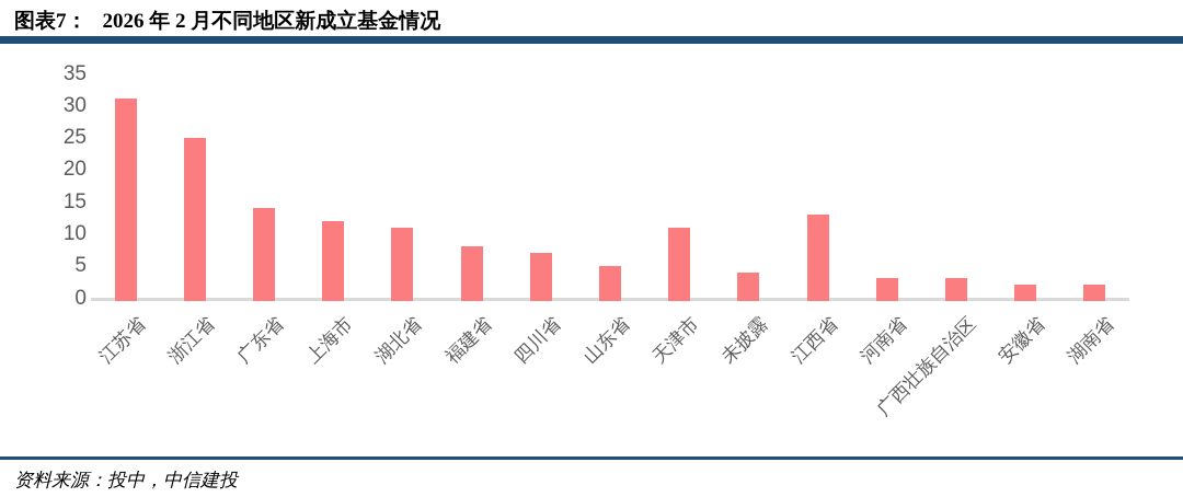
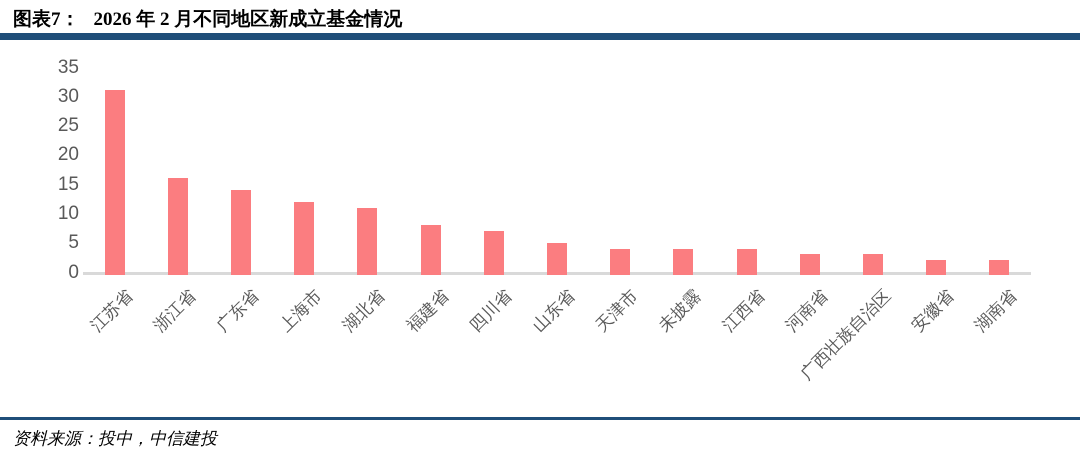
浙江省: 25 -> 16
天津市: 11 -> 4
江西省: 13 -> 4
